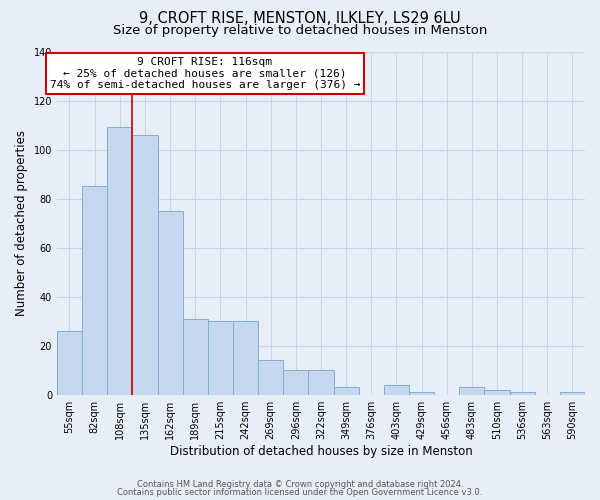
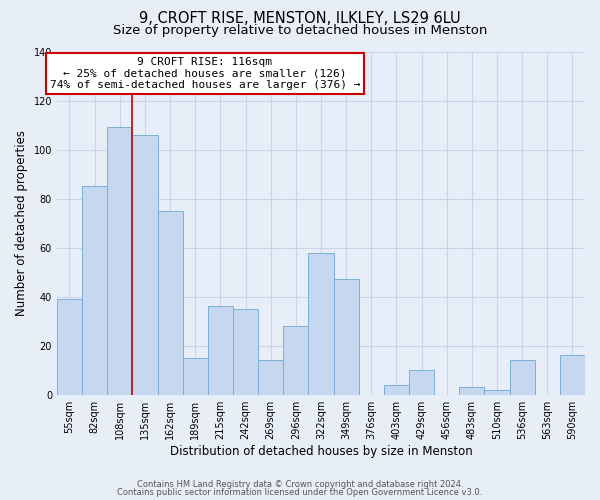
55sqm: 26 -> 39
189sqm: 31 -> 15
215sqm: 30 -> 36
242sqm: 30 -> 35
296sqm: 10 -> 28
322sqm: 10 -> 58
349sqm: 3 -> 47
429sqm: 1 -> 10
536sqm: 1 -> 14
590sqm: 1 -> 16
